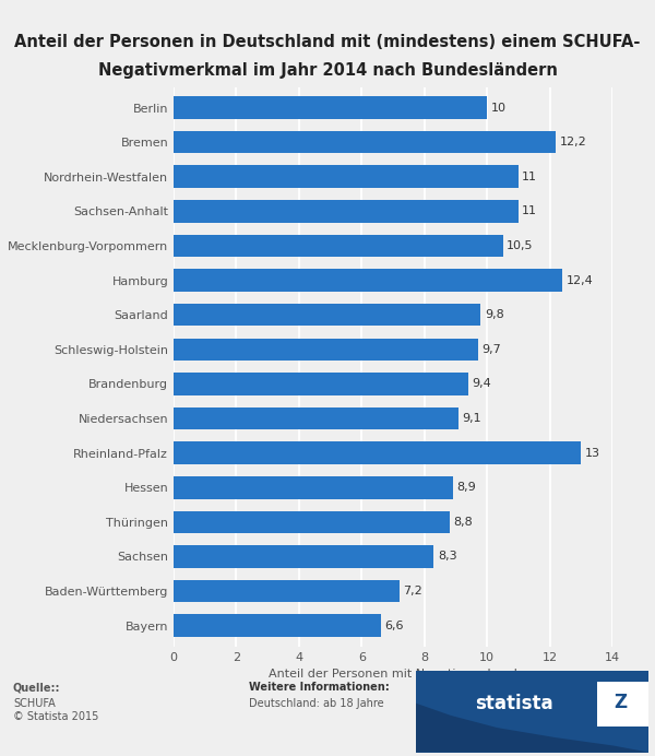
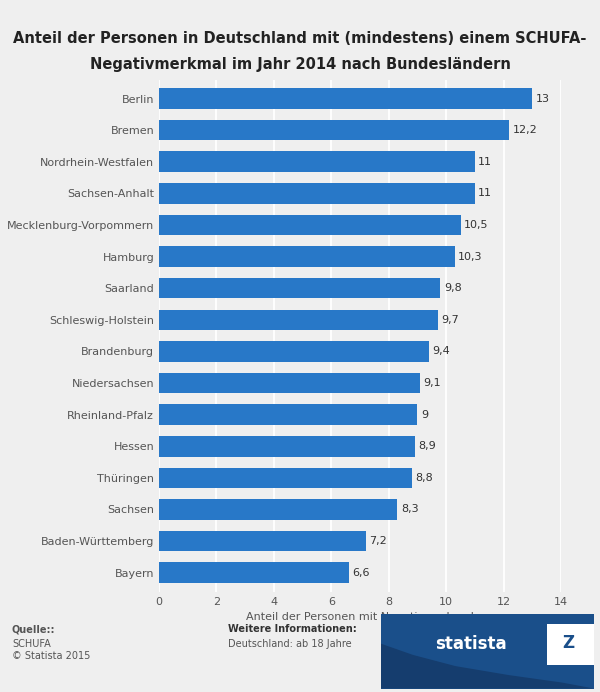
Berlin: 10 -> 13
Hamburg: 12,4 -> 10,3
Rheinland-Pfalz: 13 -> 9
